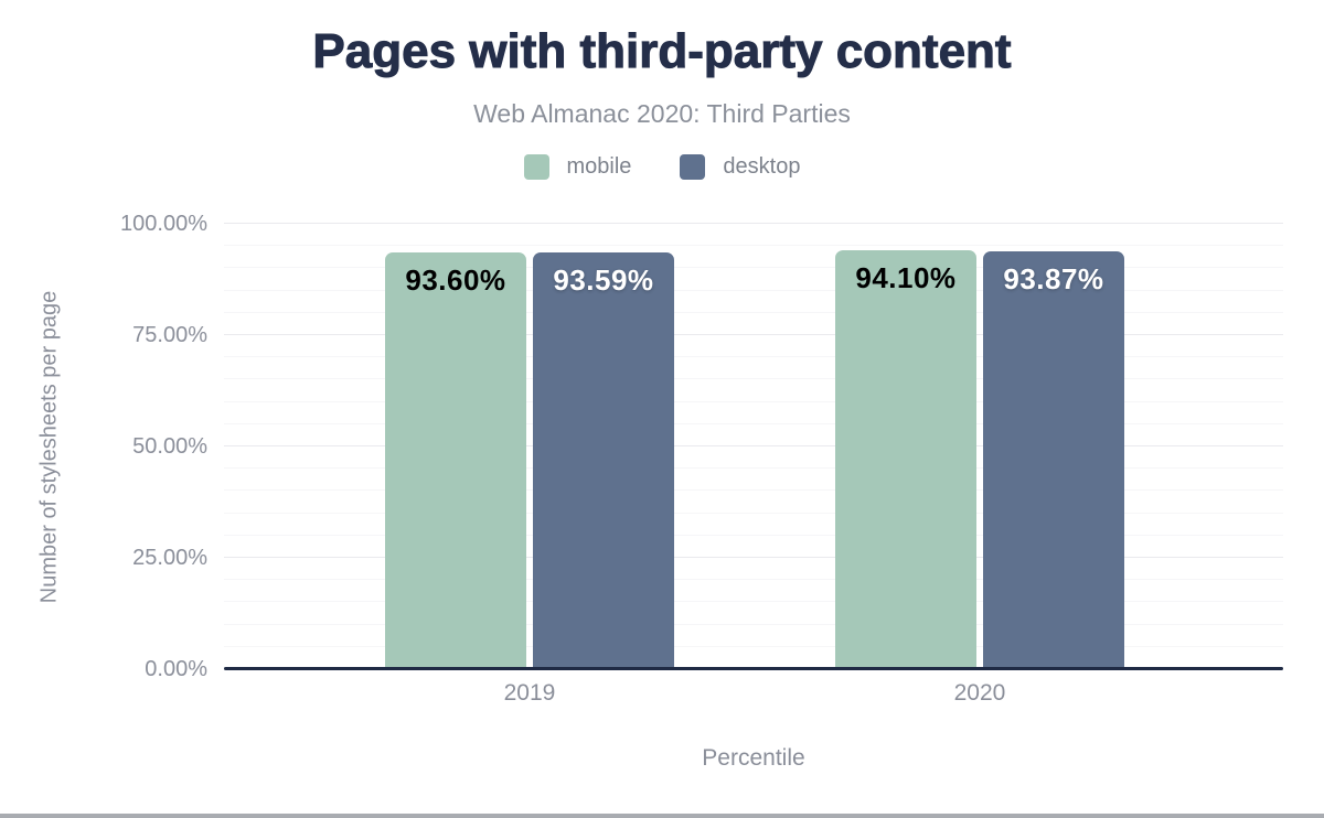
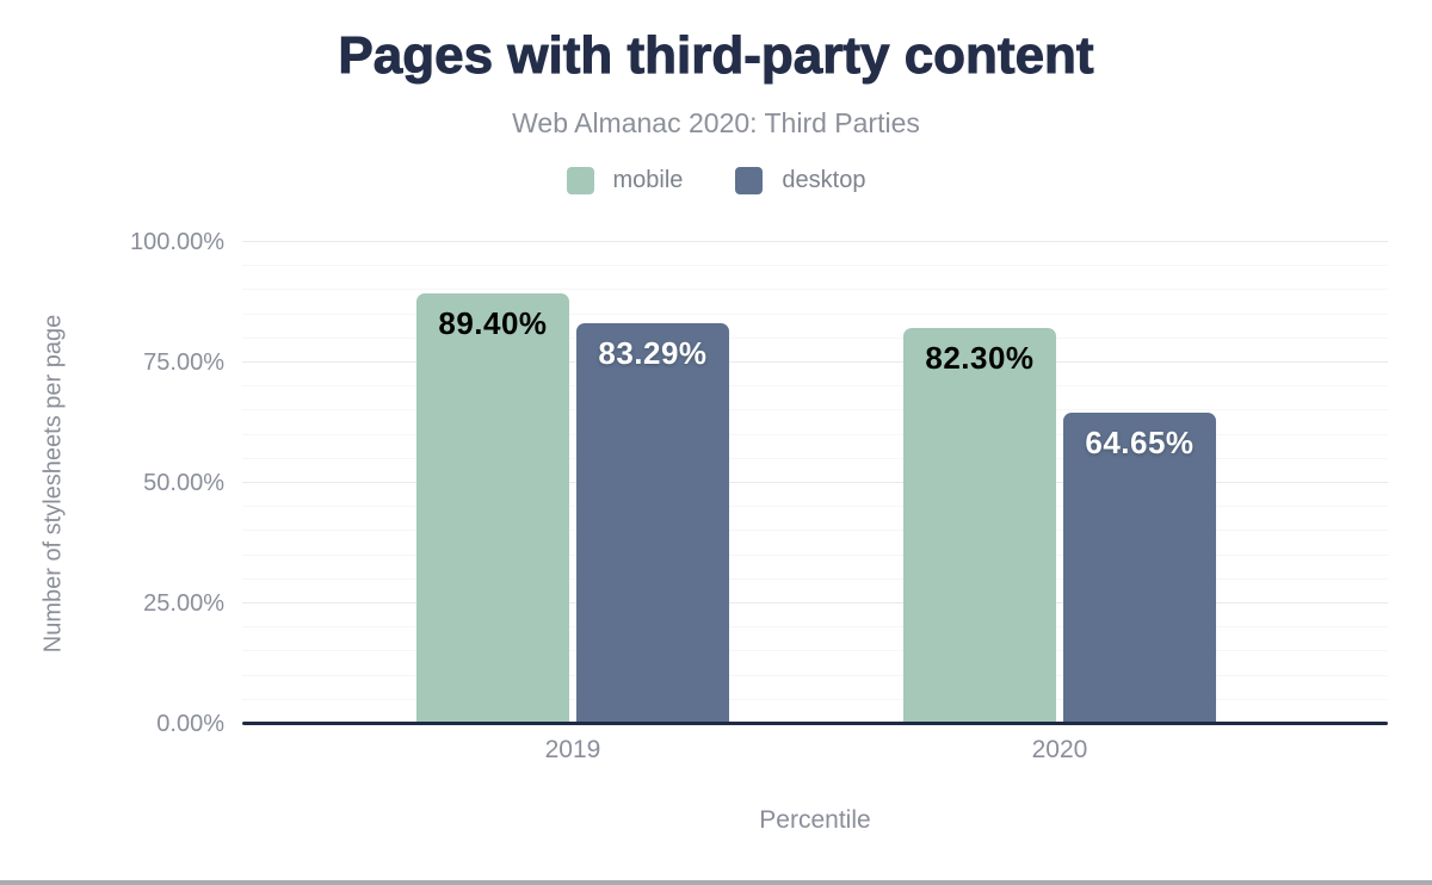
mobile/2019: 93.60% -> 89.40%
desktop/2019: 93.59% -> 83.29%
mobile/2020: 94.10% -> 82.30%
desktop/2020: 93.87% -> 64.65%
